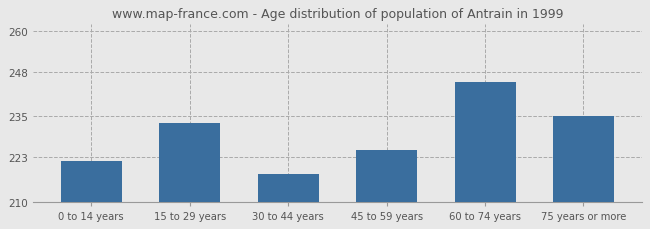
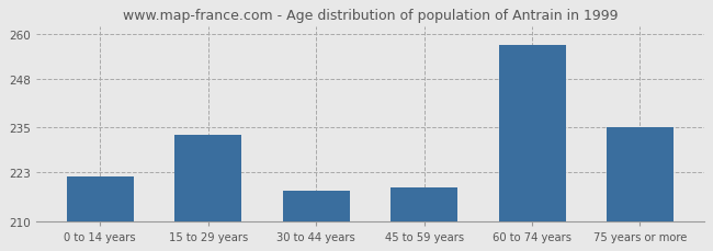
45 to 59 years: 225 -> 219
60 to 74 years: 245 -> 257
